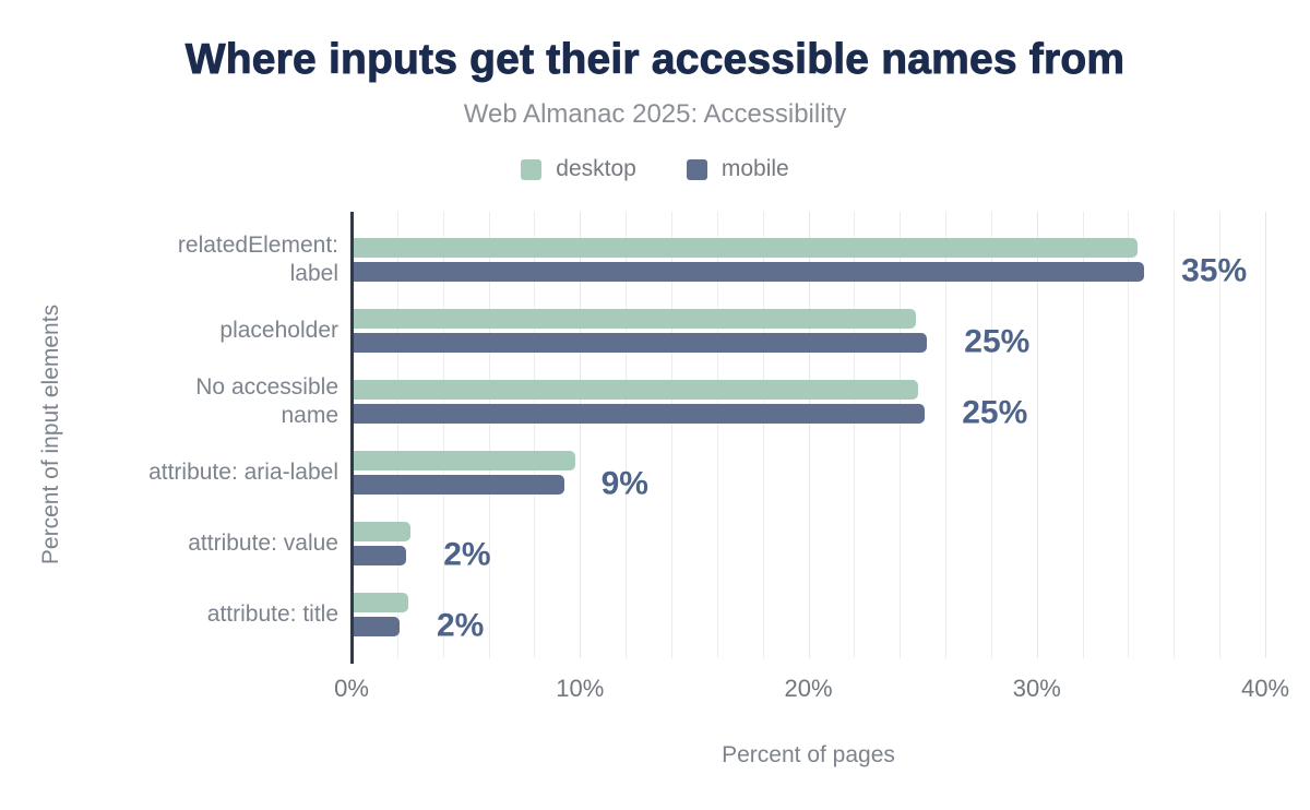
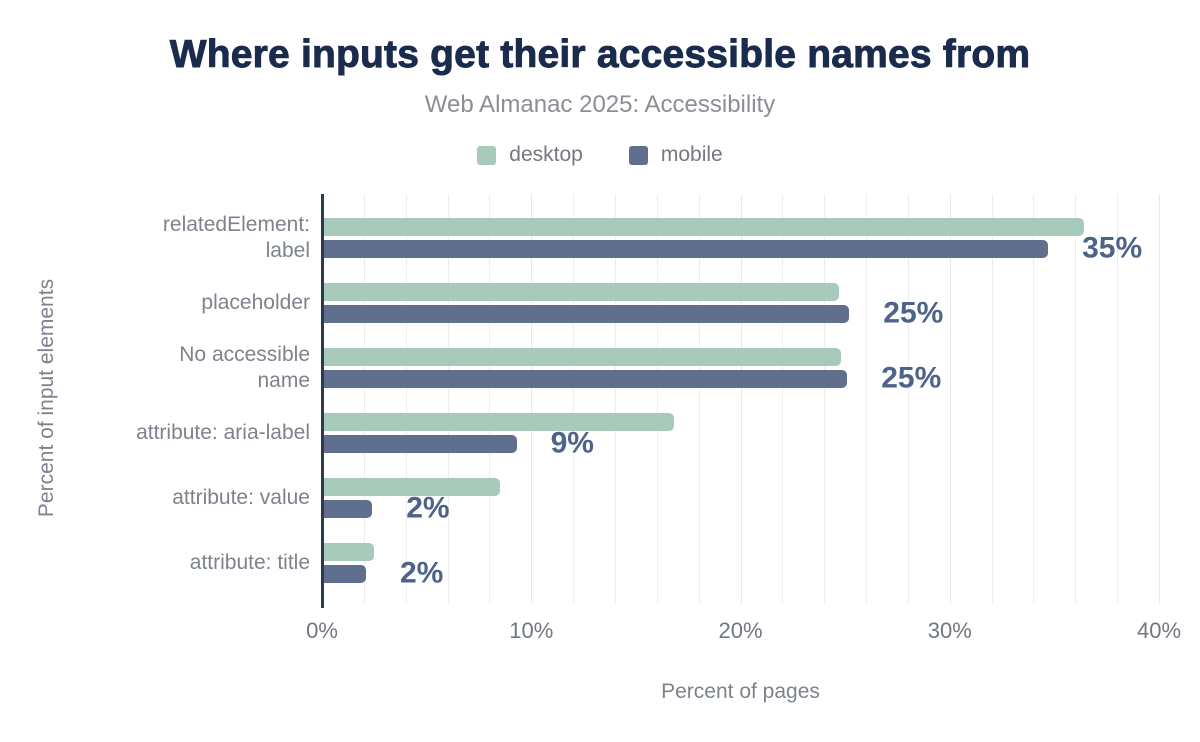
desktop/relatedElement: label: 34.4% -> 36.4%
desktop/attribute: aria-label: 9.8% -> 16.8%
desktop/attribute: value: 2.6% -> 8.5%
